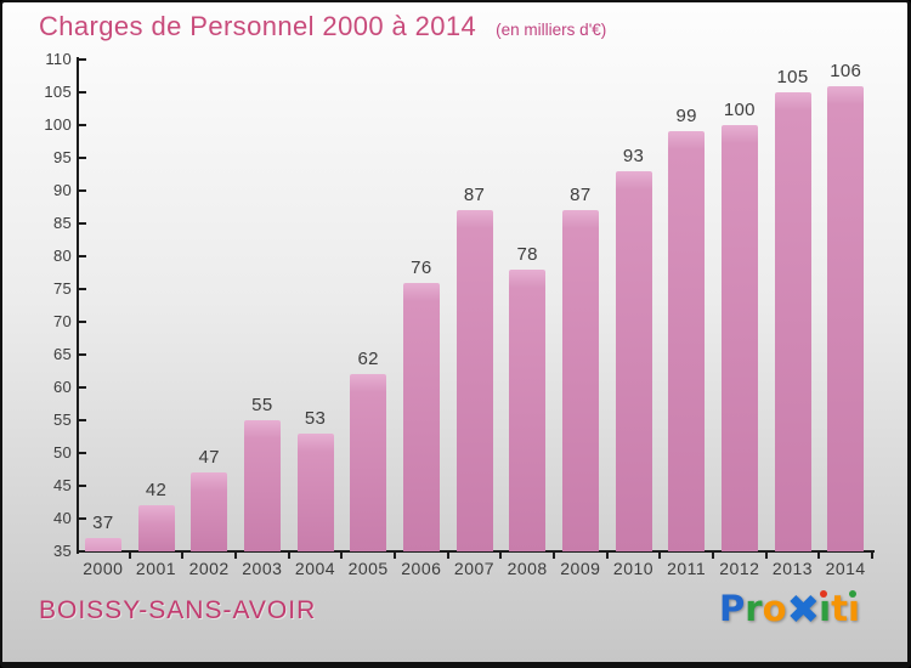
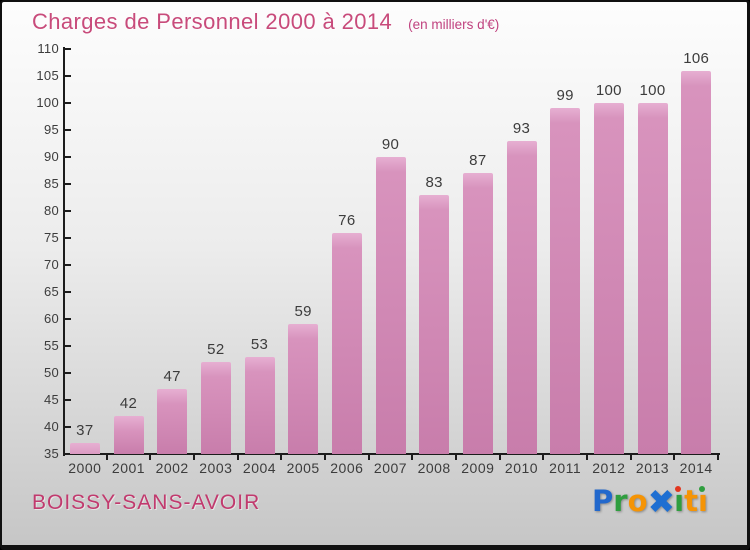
2003: 55 -> 52
2005: 62 -> 59
2007: 87 -> 90
2008: 78 -> 83
2013: 105 -> 100
